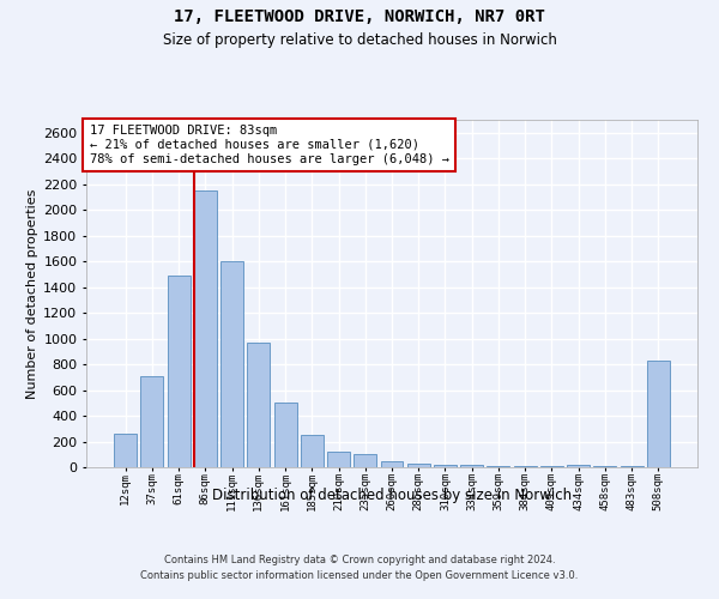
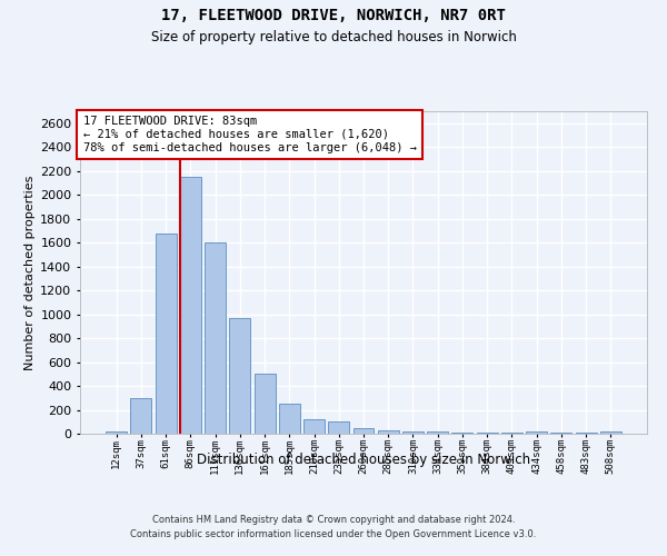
12sqm: 260 -> 20
37sqm: 710 -> 300
61sqm: 1490 -> 1680
508sqm: 830 -> 20
